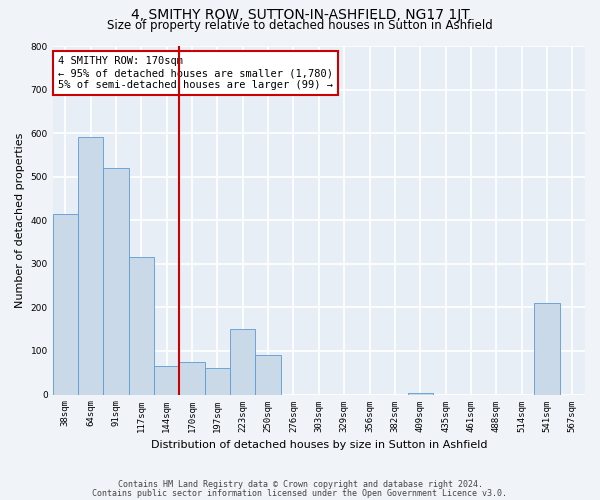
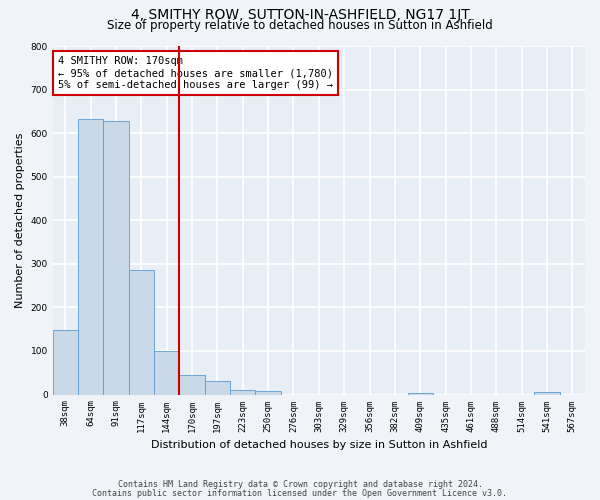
38sqm: 415 -> 148
64sqm: 590 -> 632
91sqm: 520 -> 627
117sqm: 315 -> 287
144sqm: 65 -> 100
170sqm: 75 -> 46
197sqm: 60 -> 30
223sqm: 150 -> 10
250sqm: 90 -> 8
541sqm: 210 -> 7
